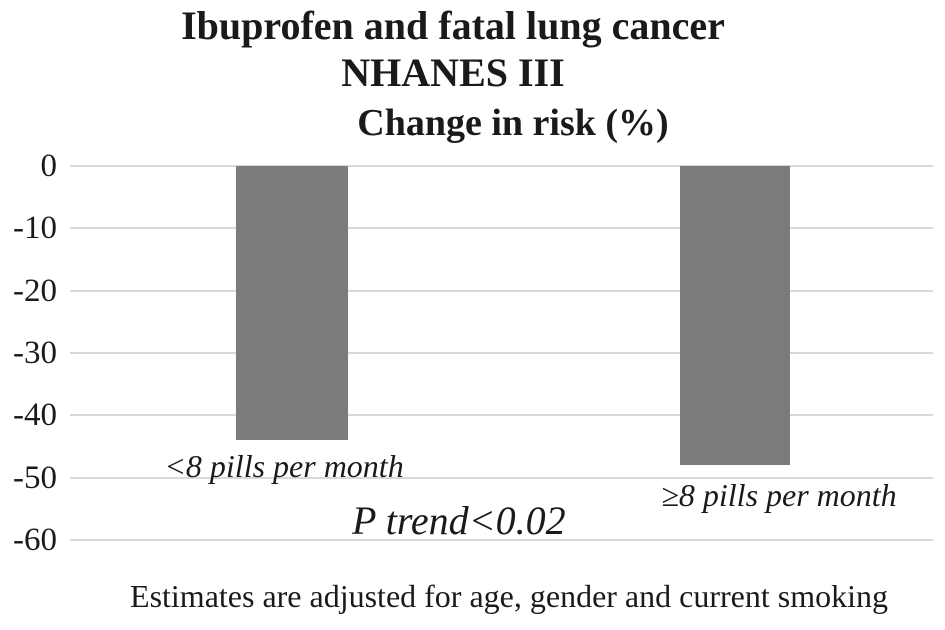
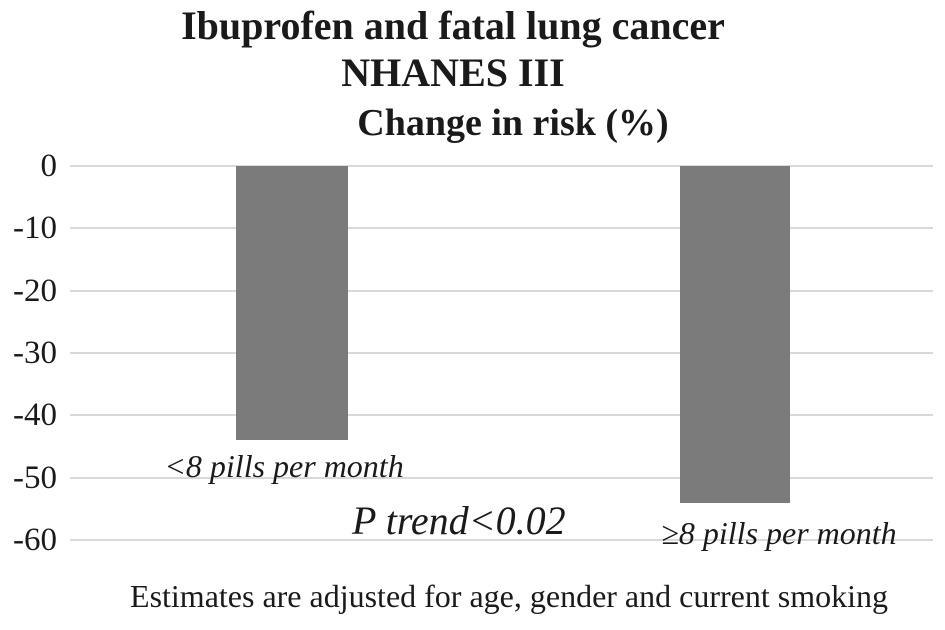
≥8 pills per month: -48 -> -54
